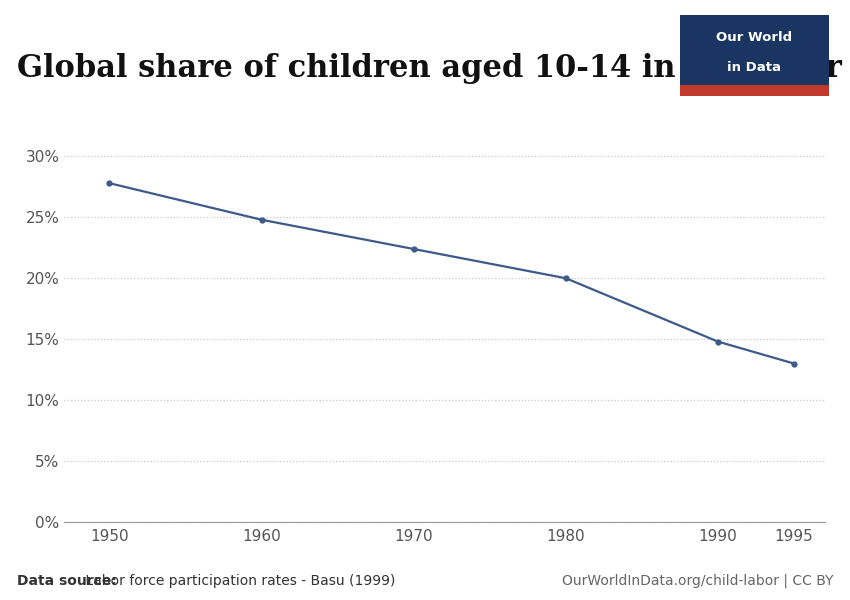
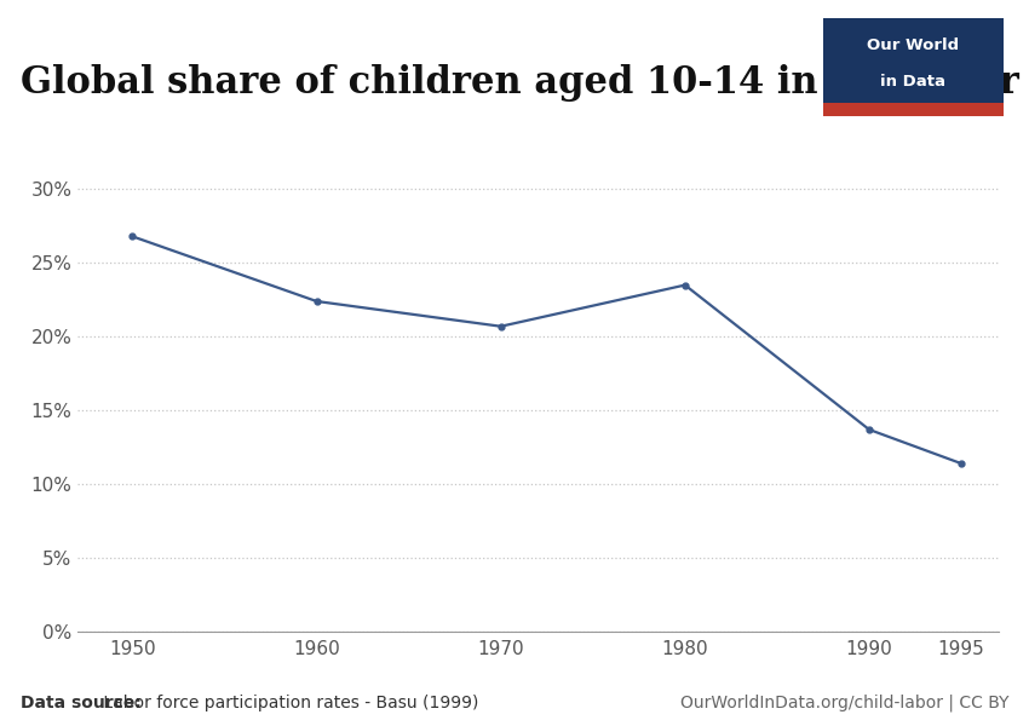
1950: 27.8% -> 26.8%
1960: 24.8% -> 22.4%
1970: 22.4% -> 20.7%
1980: 20.0% -> 23.5%
1990: 14.8% -> 13.7%
1995: 13.0% -> 11.4%
